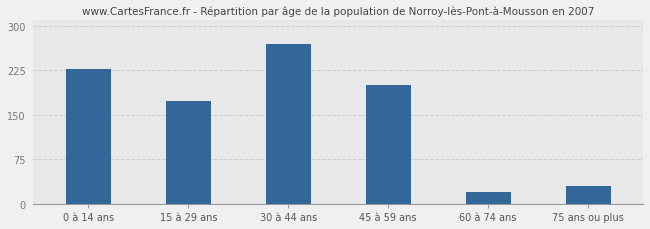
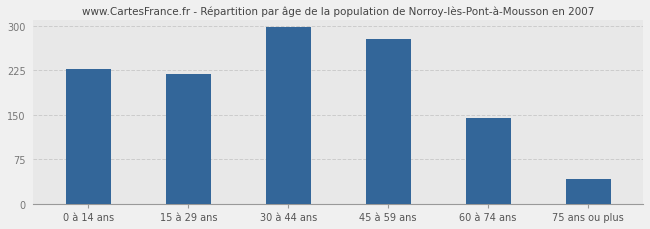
15 à 29 ans: 174 -> 219
30 à 44 ans: 270 -> 298
45 à 59 ans: 200 -> 278
60 à 74 ans: 20 -> 144
75 ans ou plus: 30 -> 42
